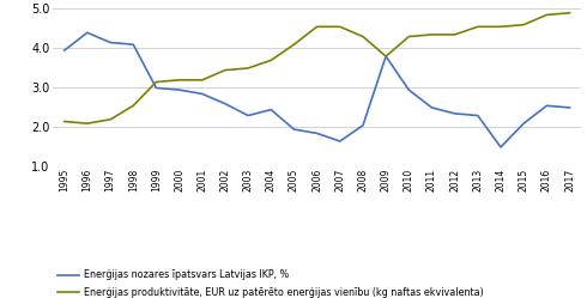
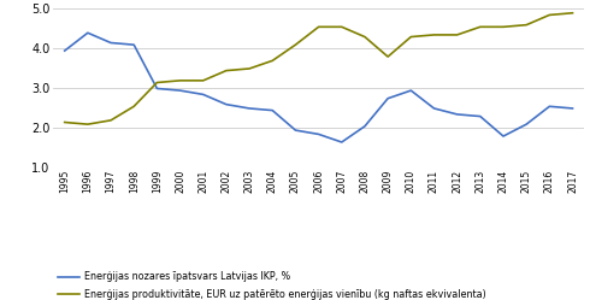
Enerģijas nozares īpatsvars Latvijas IKP, %/2003: 2.30 -> 2.50
Enerģijas nozares īpatsvars Latvijas IKP, %/2009: 3.80 -> 2.75
Enerģijas nozares īpatsvars Latvijas IKP, %/2014: 1.50 -> 1.80
